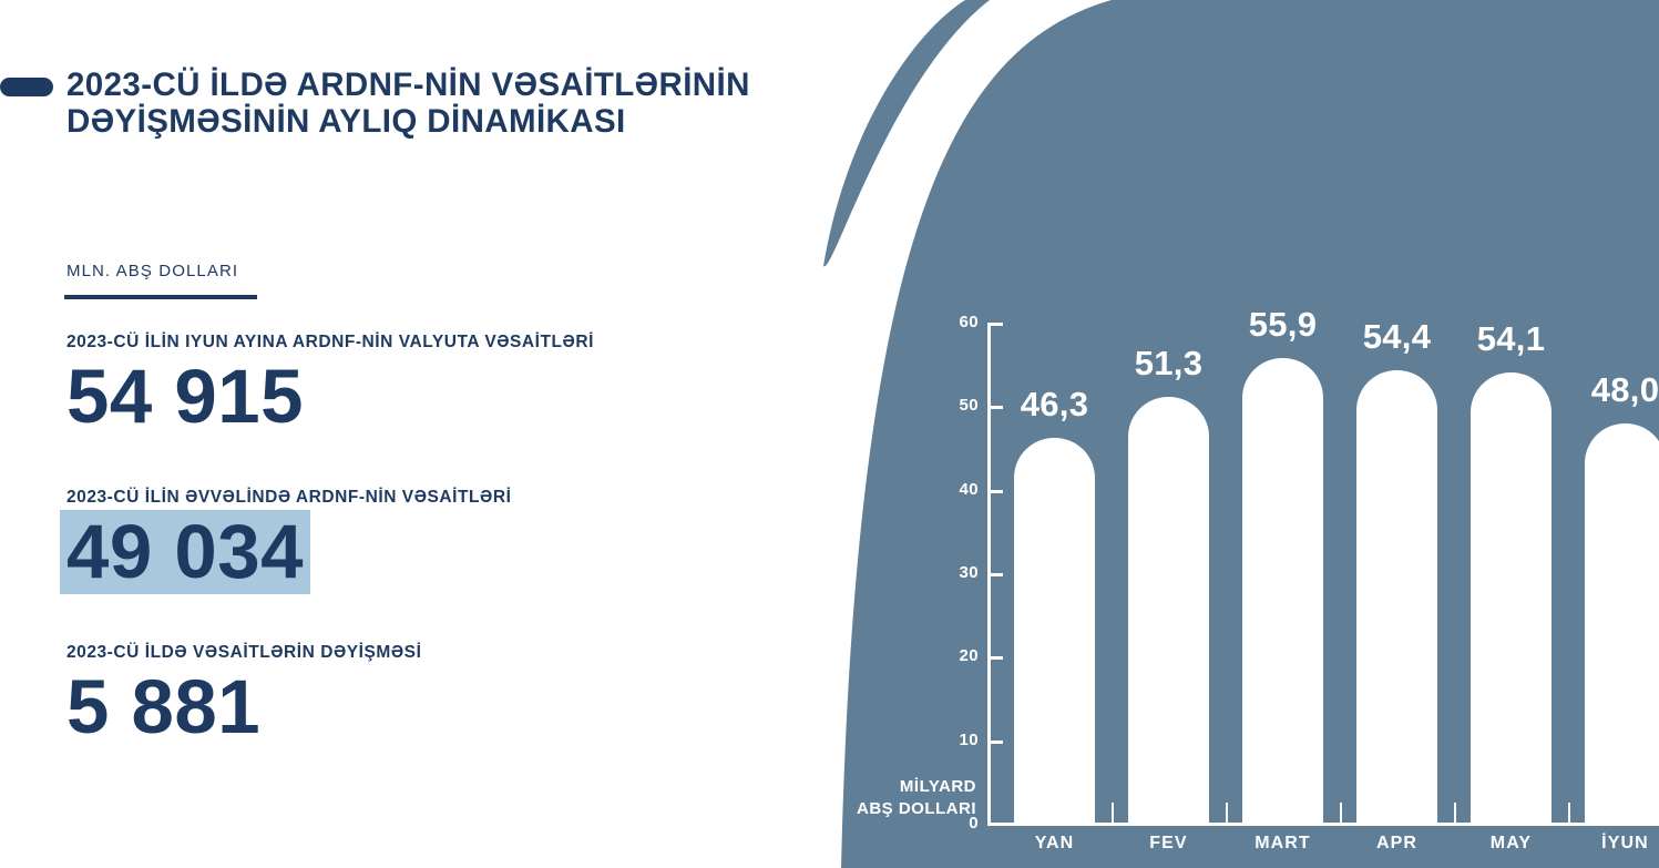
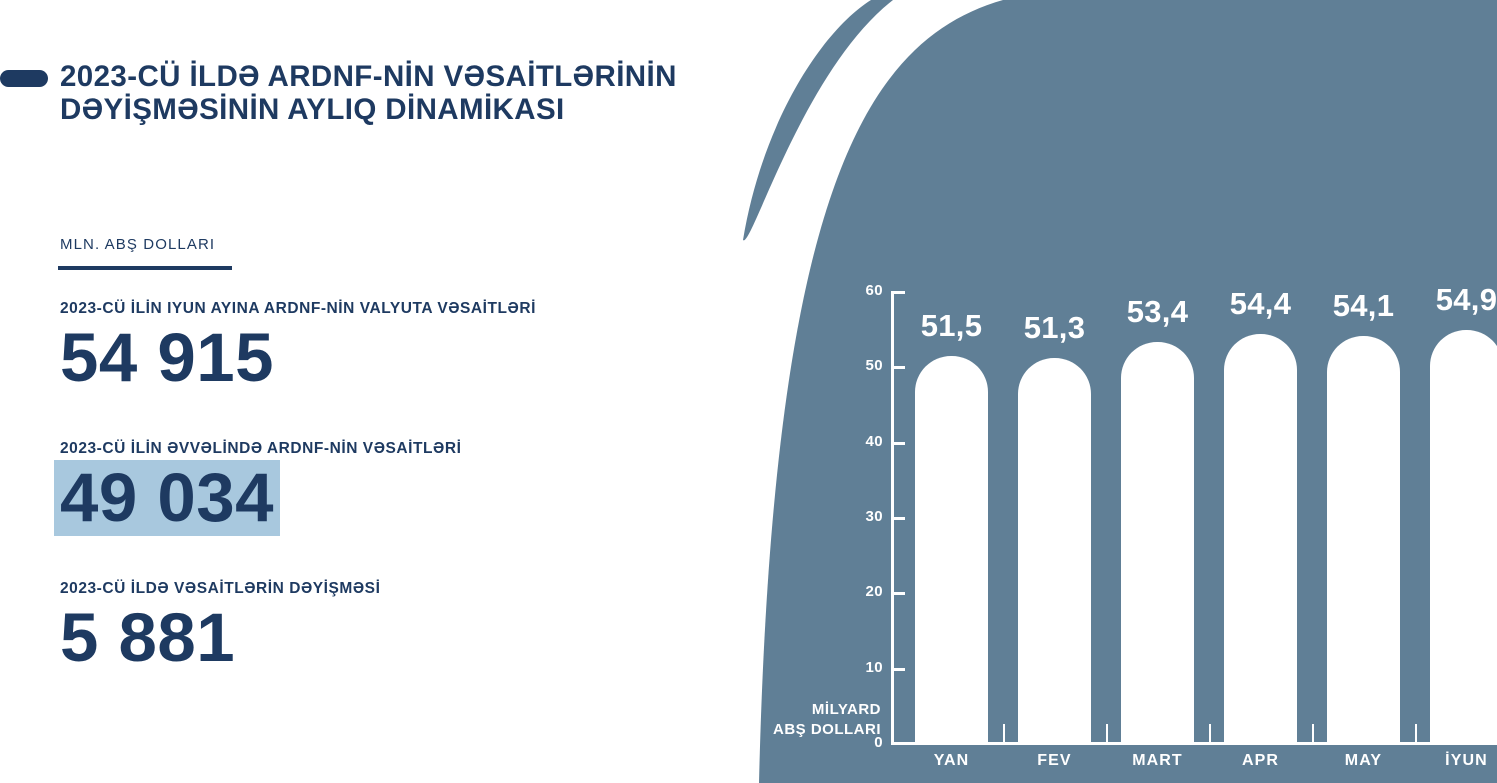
YAN: 46,3 -> 51,5
MART: 55,9 -> 53,4
İYUN: 48,0 -> 54,9
